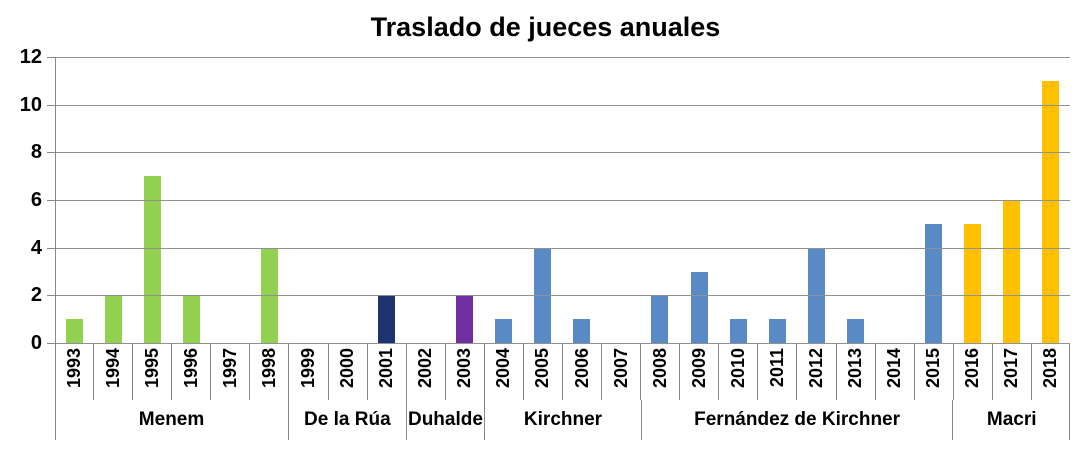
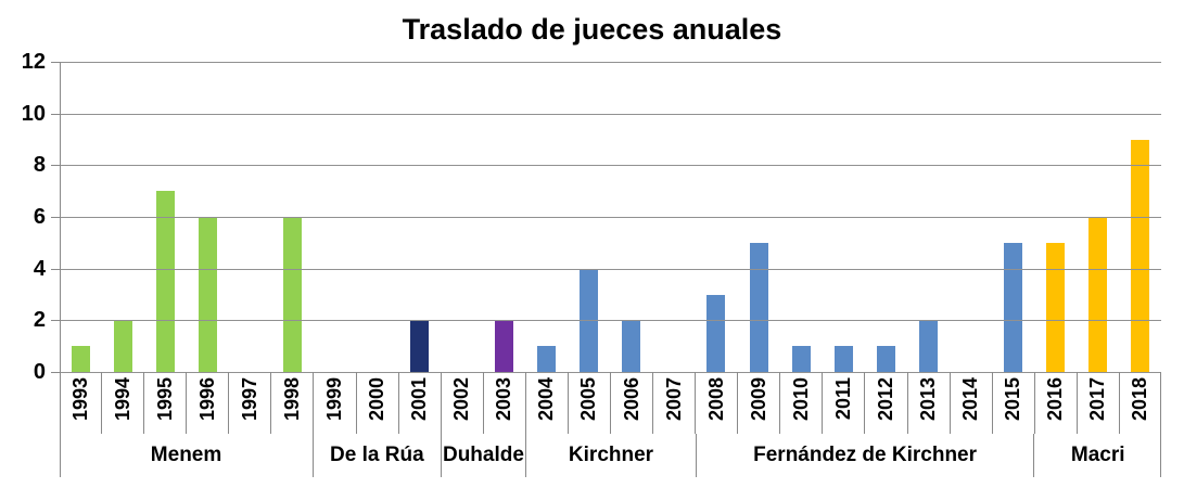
1996: 2 -> 6
1998: 4 -> 6
2006: 1 -> 2
2008: 2 -> 3
2009: 3 -> 5
2012: 4 -> 1
2013: 1 -> 2
2018: 11 -> 9
